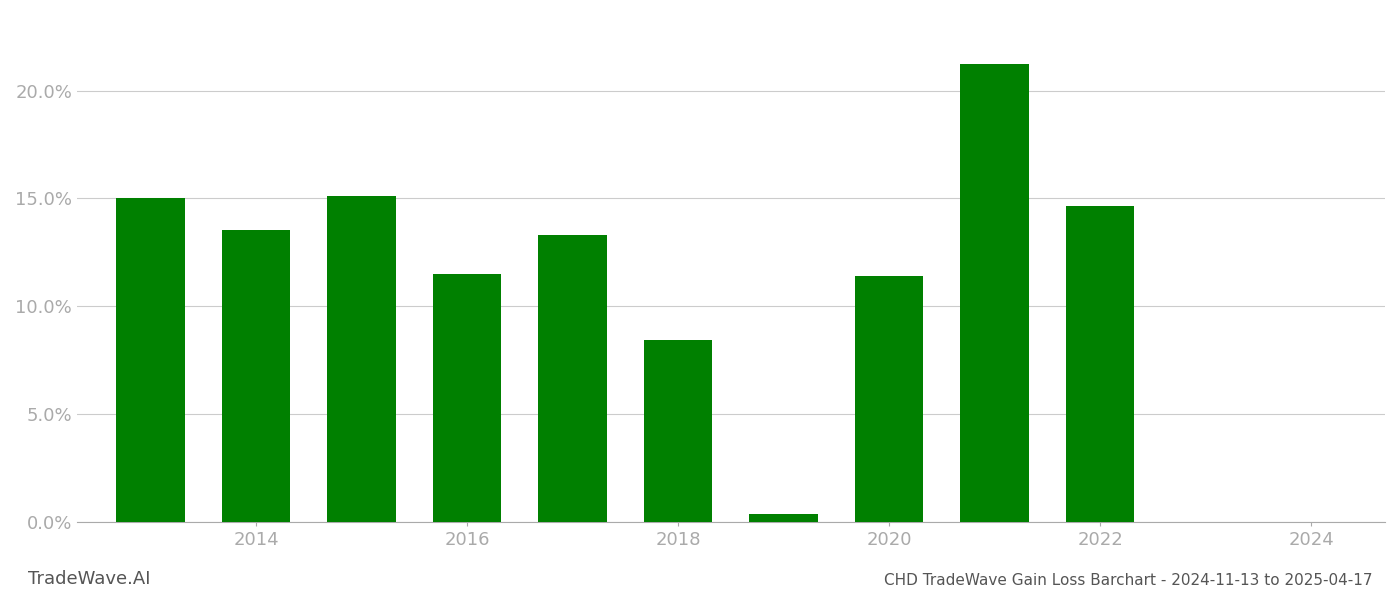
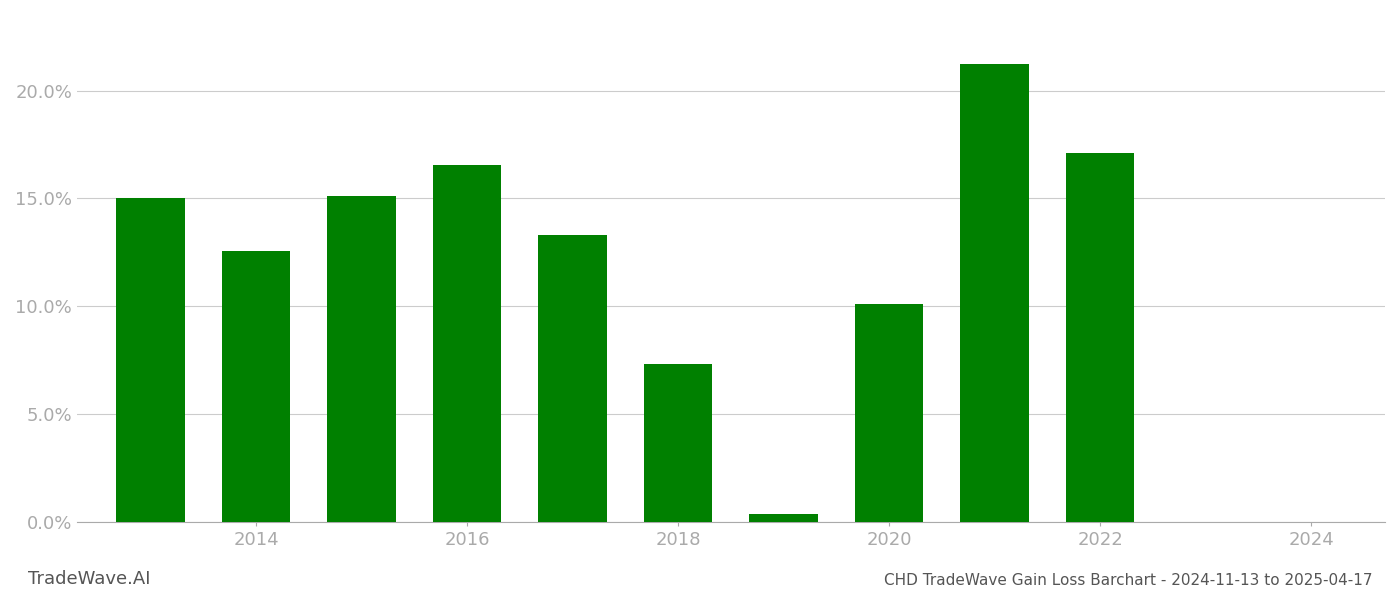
2014: 13.55% -> 12.55%
2016: 11.48% -> 16.55%
2018: 8.45% -> 7.30%
2020: 11.38% -> 10.10%
2022: 14.65% -> 17.10%
